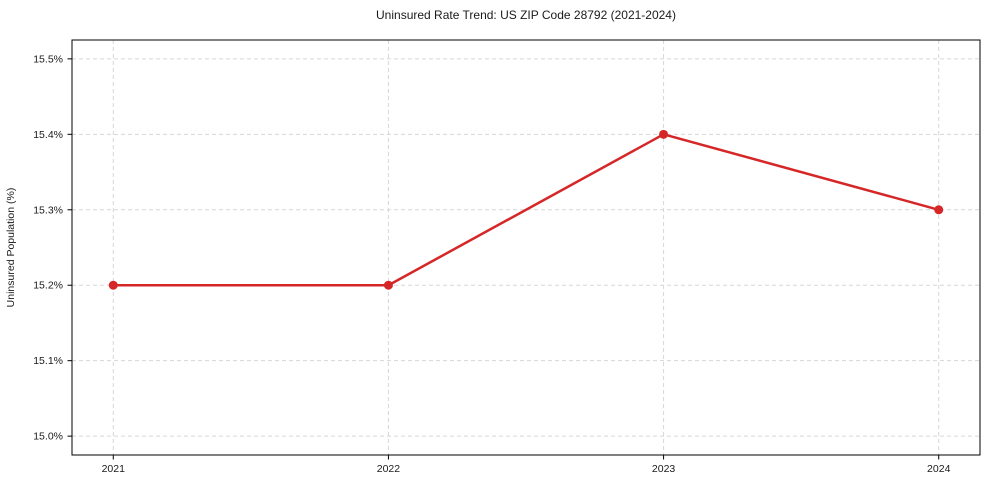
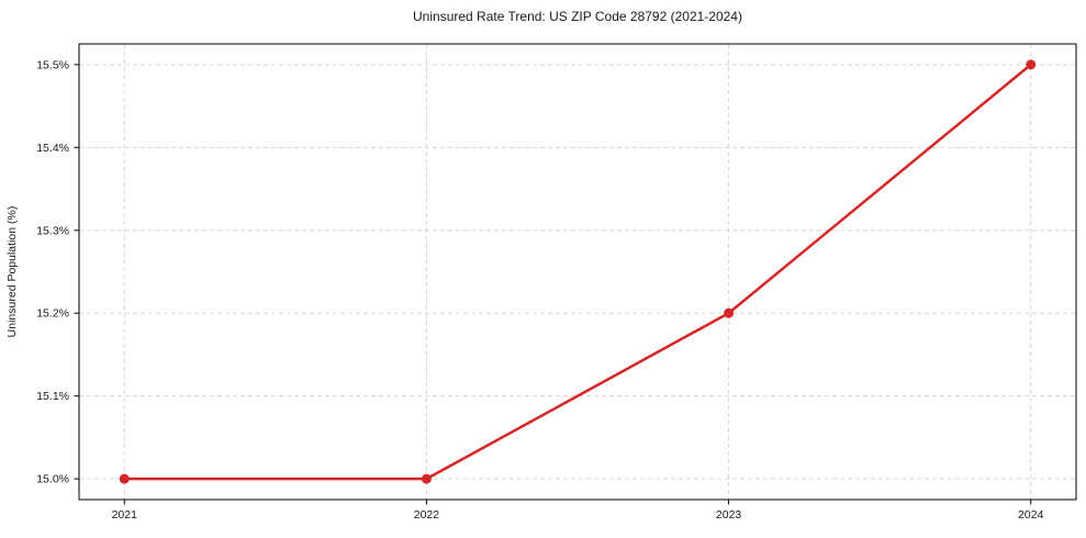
2021: 15.2% -> 15.0%
2022: 15.2% -> 15.0%
2023: 15.4% -> 15.2%
2024: 15.3% -> 15.5%
